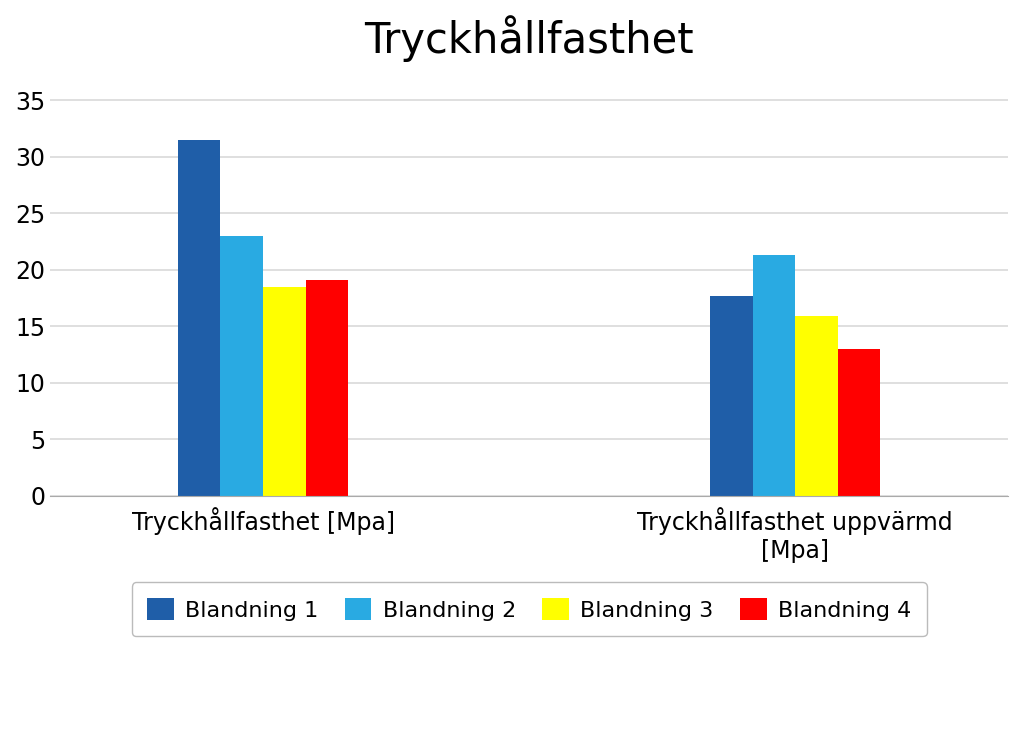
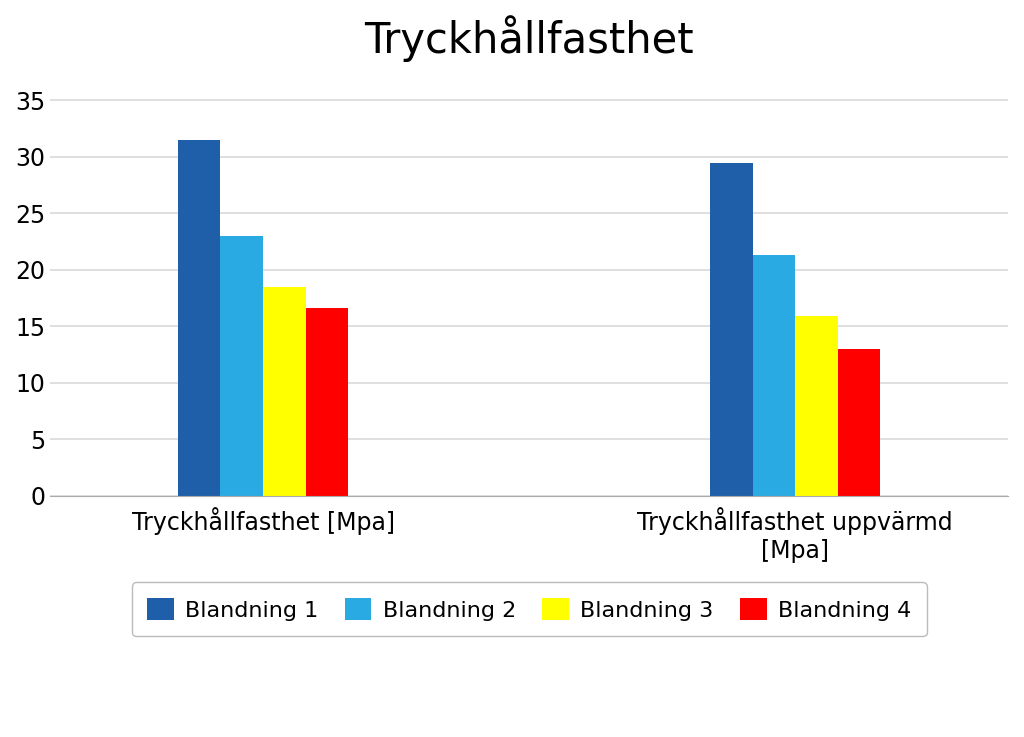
Blandning 4/Tryckhållfasthet [Mpa]: 19.1 -> 16.6
Blandning 1/Tryckhållfasthet uppvärmd [Mpa]: 17.7 -> 29.5
